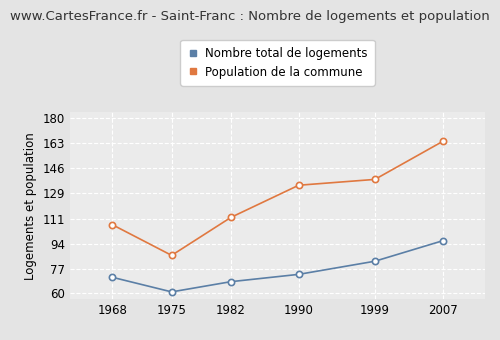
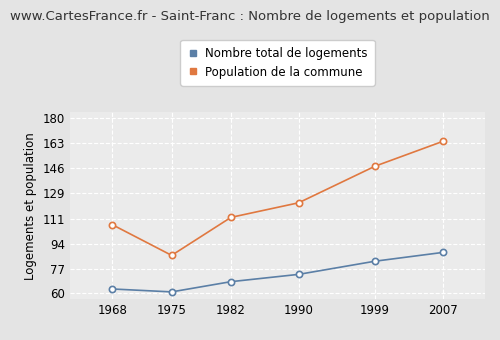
Nombre total de logements/1968: 71 -> 63
Population de la commune/1990: 134 -> 122
Population de la commune/1999: 138 -> 147
Nombre total de logements/2007: 96 -> 88
